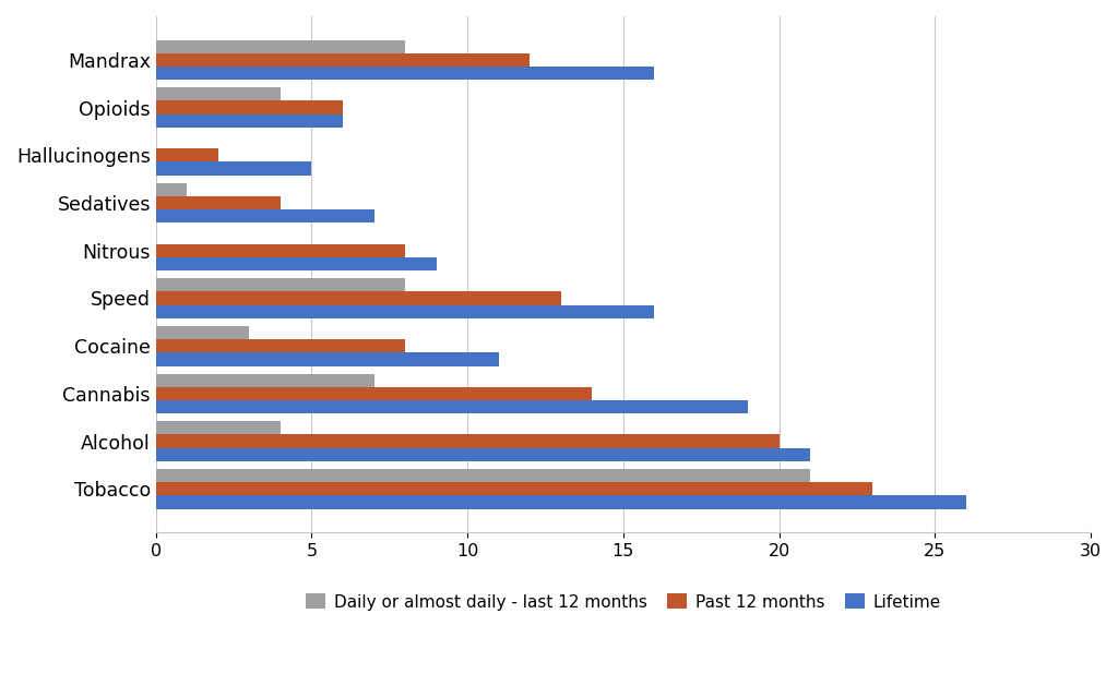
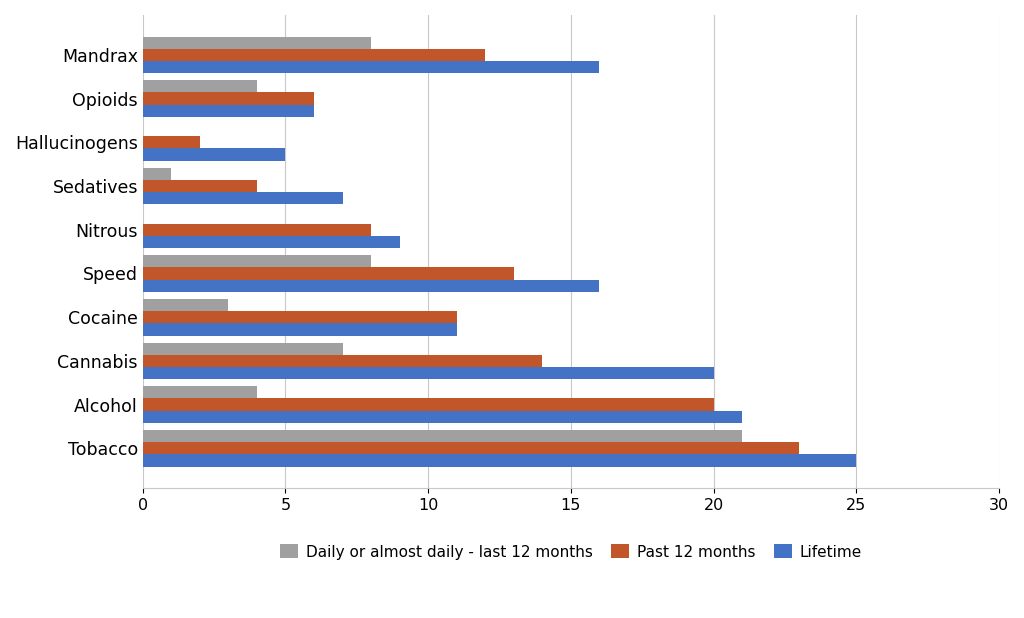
Past 12 months/Cocaine: 8 -> 11
Lifetime/Cannabis: 19 -> 20
Lifetime/Tobacco: 26 -> 25
